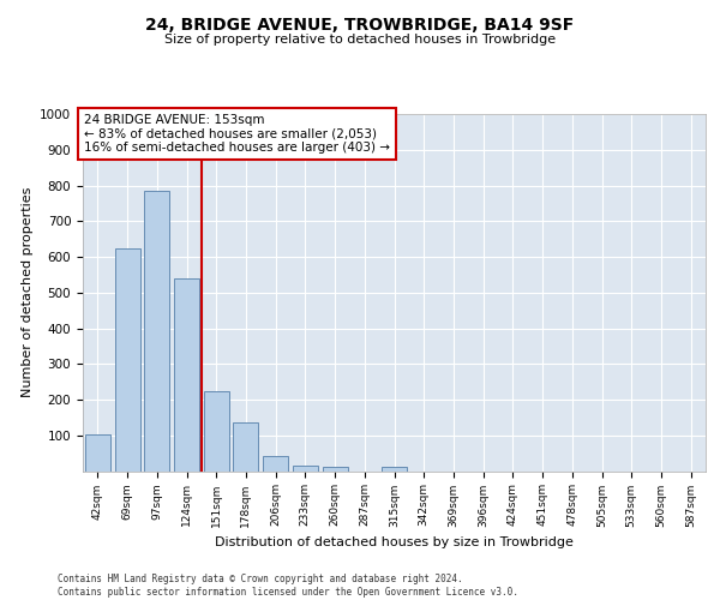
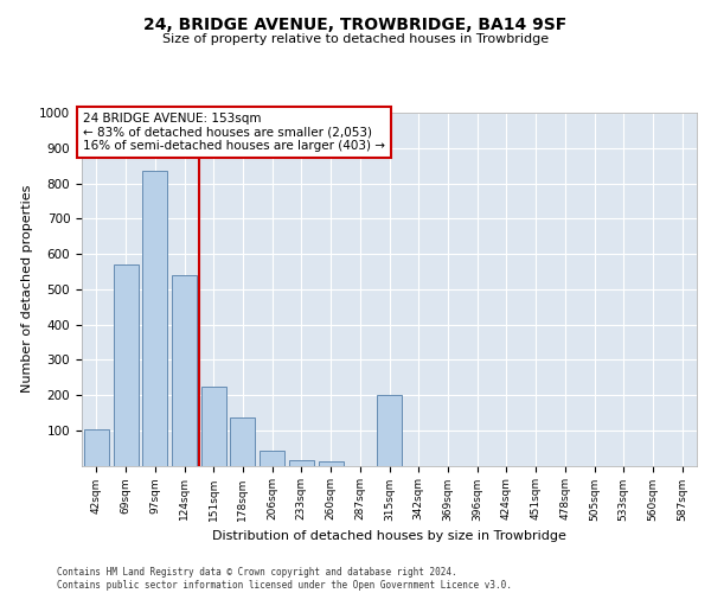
69sqm: 625 -> 570
97sqm: 785 -> 835
315sqm: 11 -> 200
